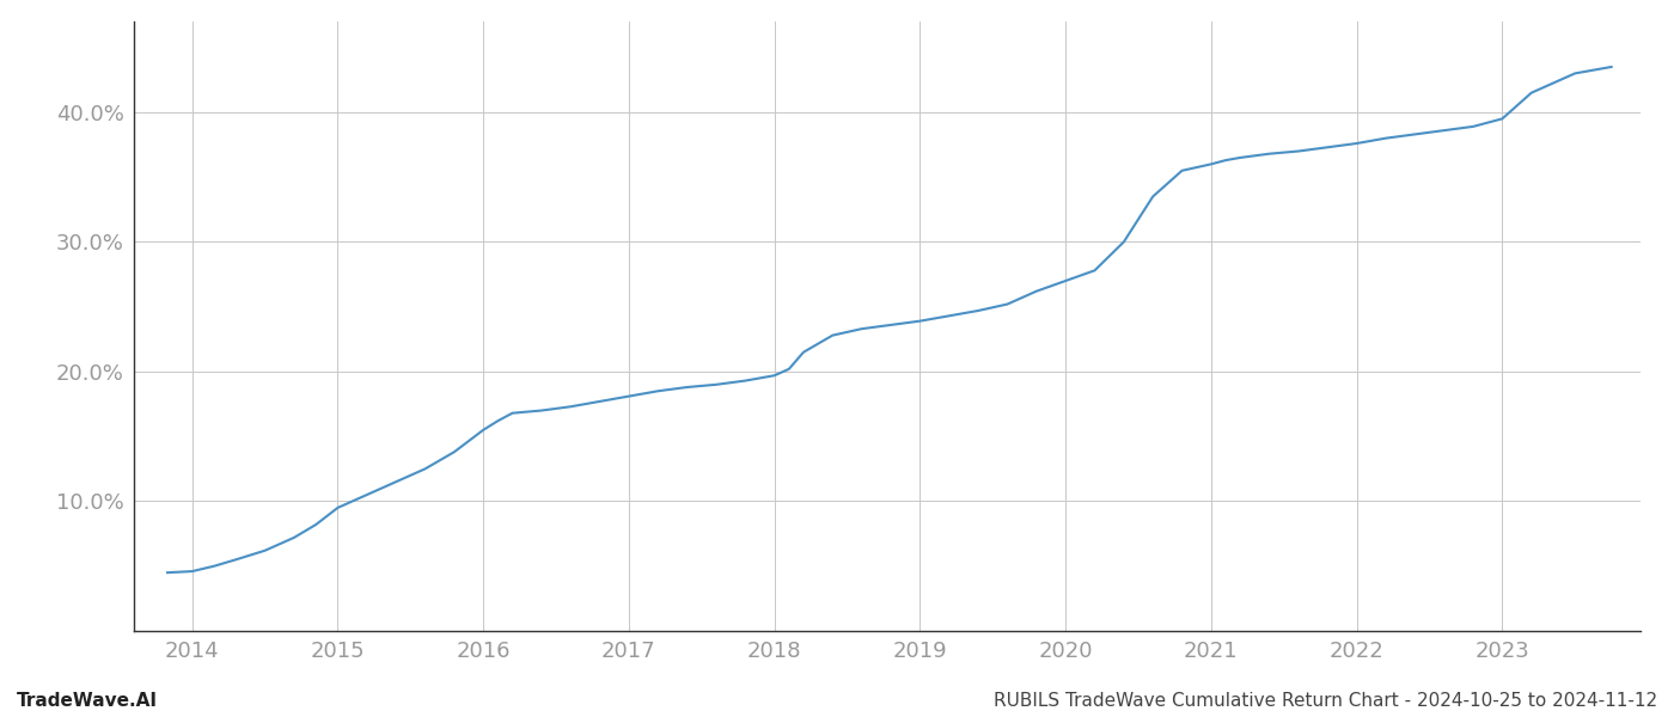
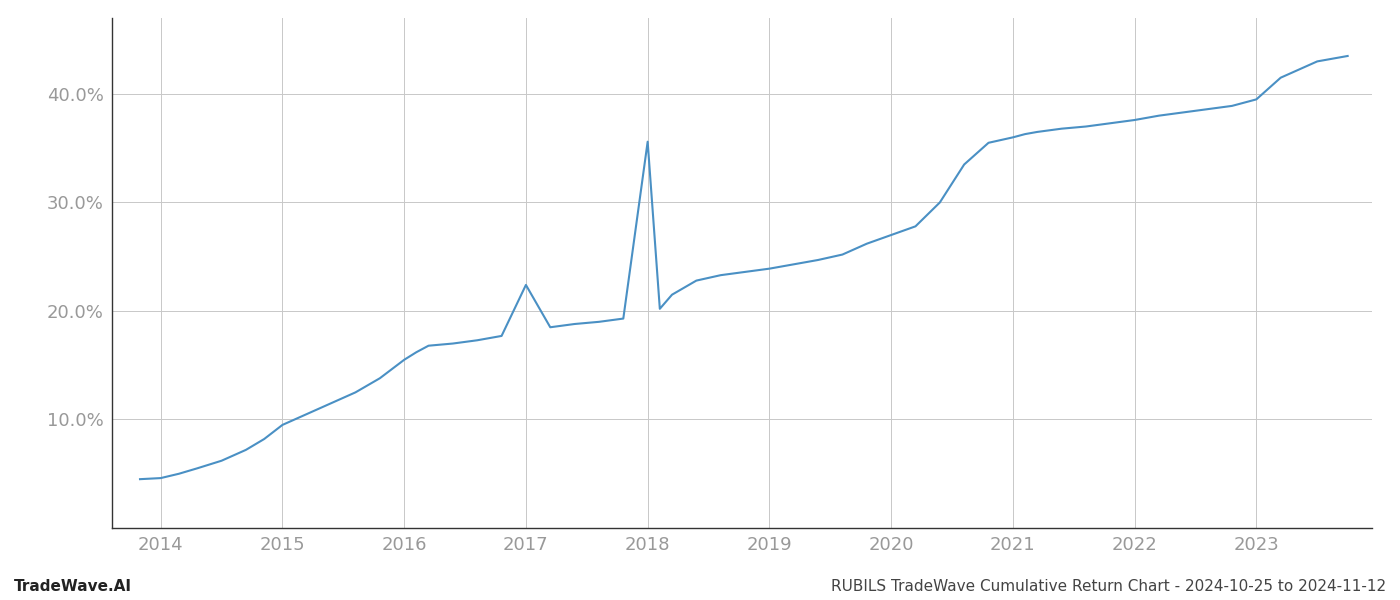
2017: 18.1% -> 22.4%
2018: 19.7% -> 35.6%
